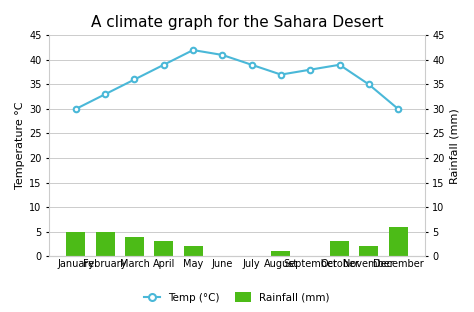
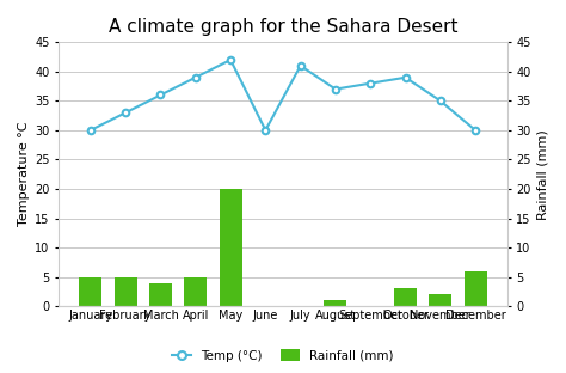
Rainfall (mm)/April: 3 -> 5
Rainfall (mm)/May: 2 -> 20
Temp (°C)/June: 41 -> 30
Temp (°C)/July: 39 -> 41
